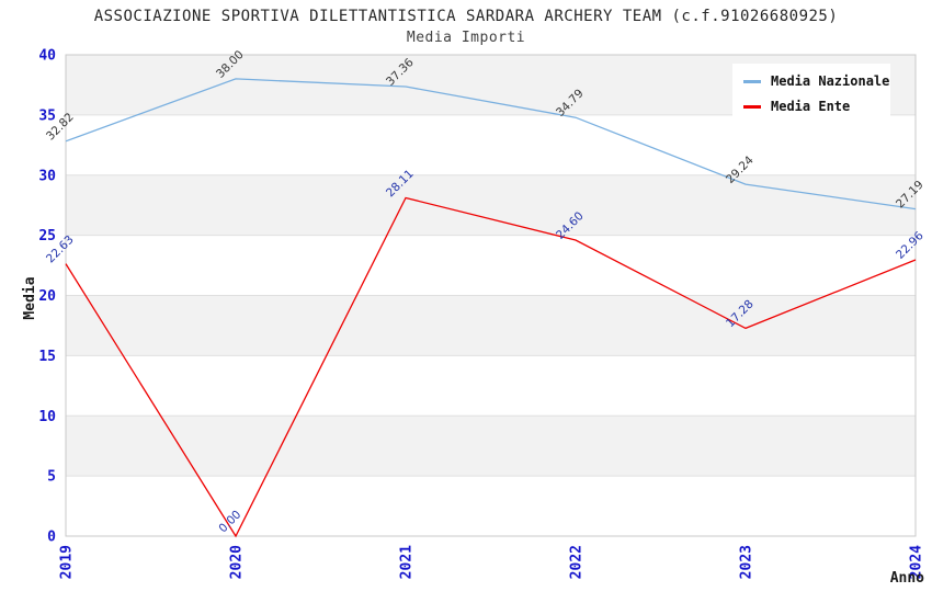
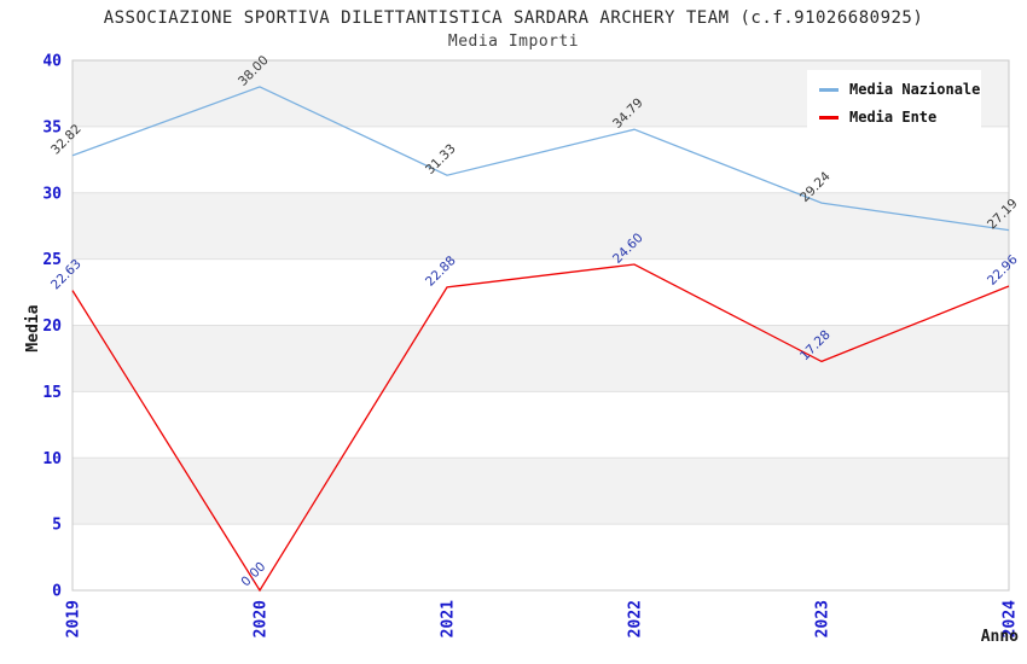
Media Nazionale/2021: 37.36 -> 31.33
Media Ente/2021: 28.11 -> 22.88
